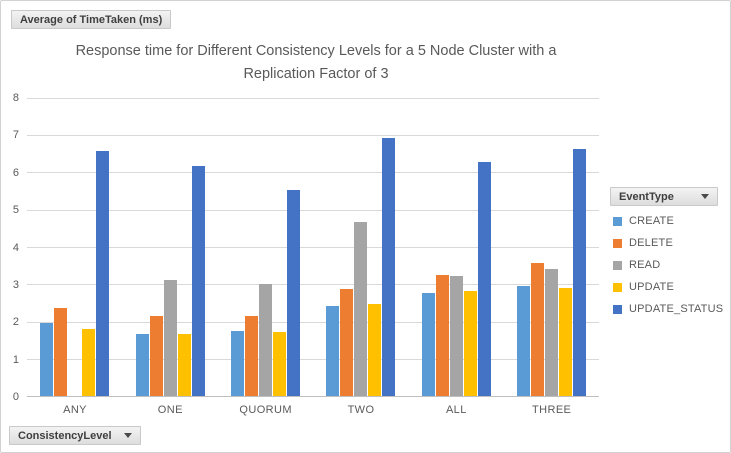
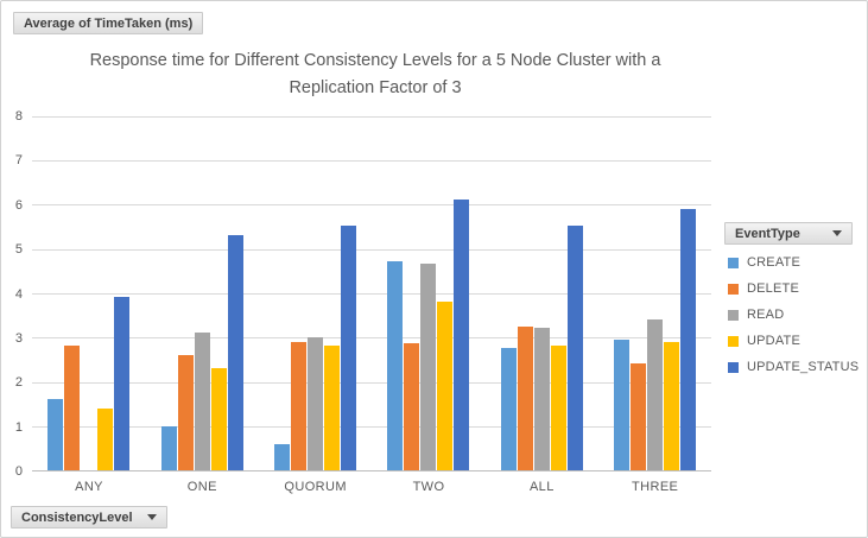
CREATE/ANY: 1.9 -> 1.6
DELETE/ANY: 2.4 -> 2.8
UPDATE/ANY: 1.8 -> 1.4
UPDATE_STATUS/ANY: 6.5 -> 3.9
CREATE/ONE: 1.6 -> 1.0
DELETE/ONE: 2.1 -> 2.6
UPDATE/ONE: 1.6 -> 2.3
UPDATE_STATUS/ONE: 6.2 -> 5.3
CREATE/QUORUM: 1.8 -> 0.6
DELETE/QUORUM: 2.1 -> 2.9
UPDATE/QUORUM: 1.7 -> 2.8
CREATE/TWO: 2.4 -> 4.7
UPDATE/TWO: 2.5 -> 3.8
UPDATE_STATUS/TWO: 6.9 -> 6.1
UPDATE_STATUS/ALL: 6.2 -> 5.5
DELETE/THREE: 3.5 -> 2.4
UPDATE_STATUS/THREE: 6.6 -> 5.9
